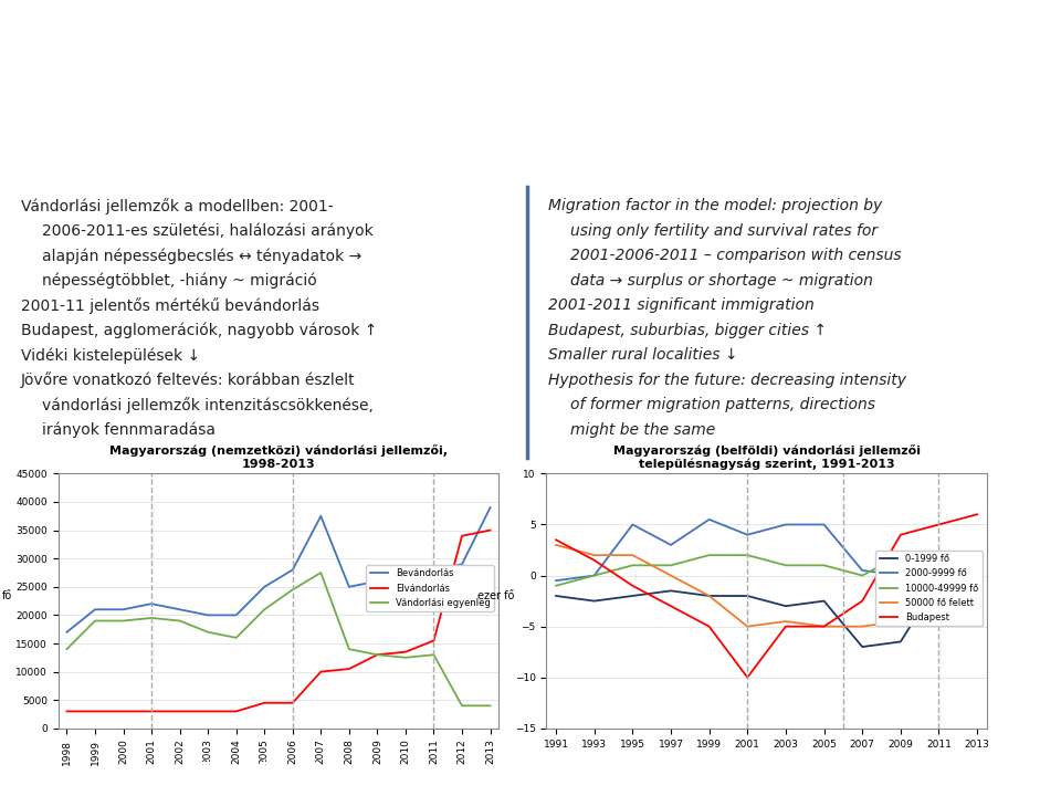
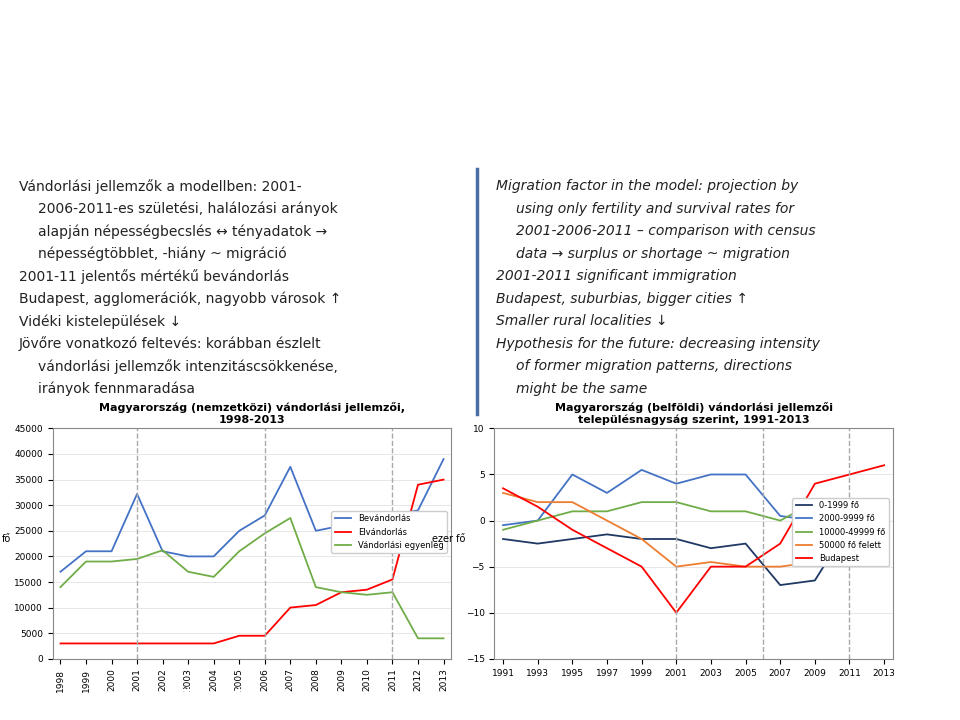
Magyarország (nemzetközi) vándorlási jellemzői, 1998-2013/Bevándorlás/2001: 22000 -> 32200
Magyarország (nemzetközi) vándorlási jellemzői, 1998-2013/Vándorlási egyenleg/2002: 19000 -> 21200
